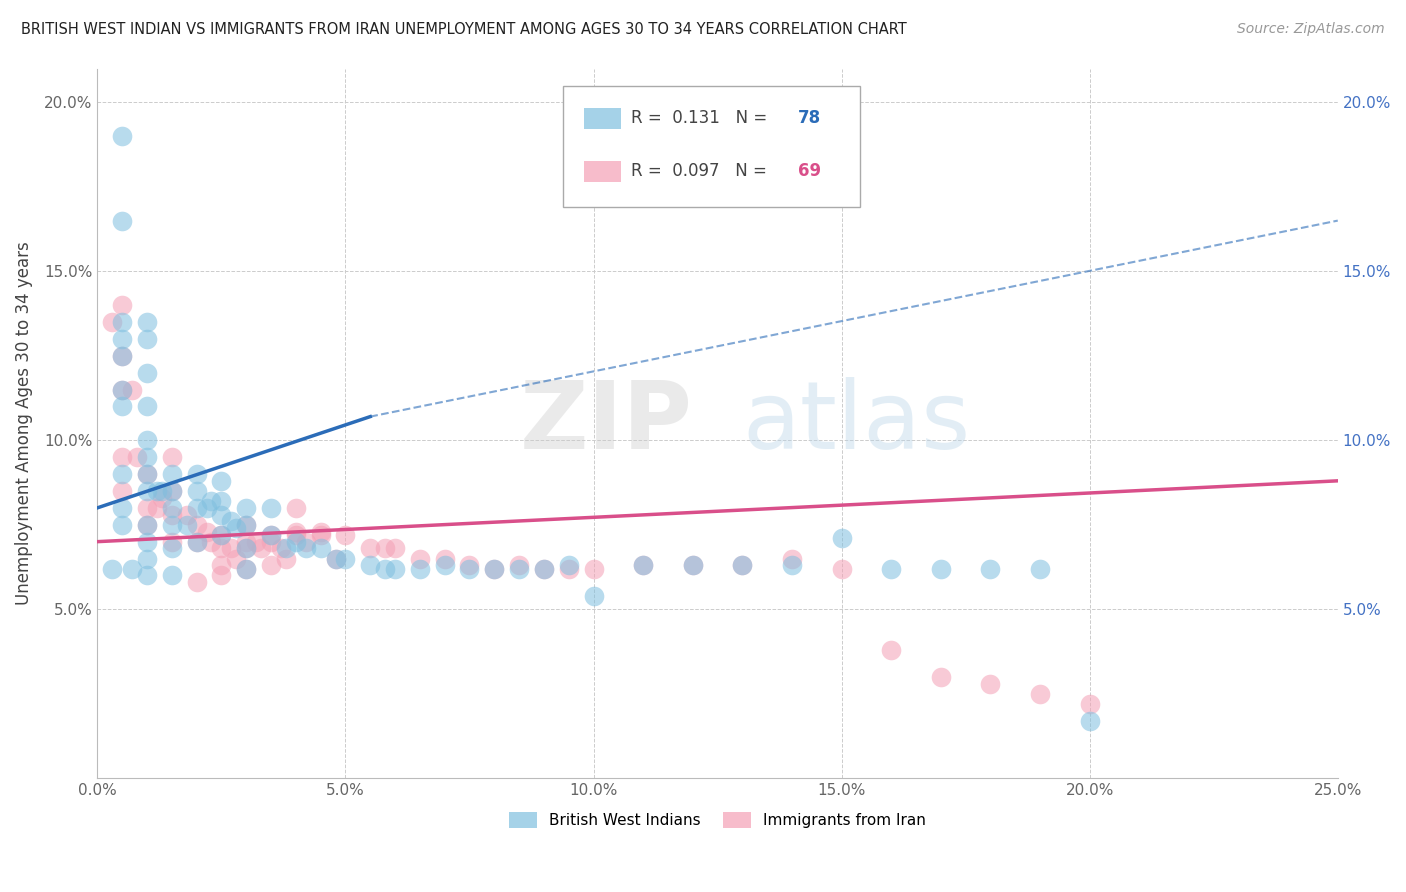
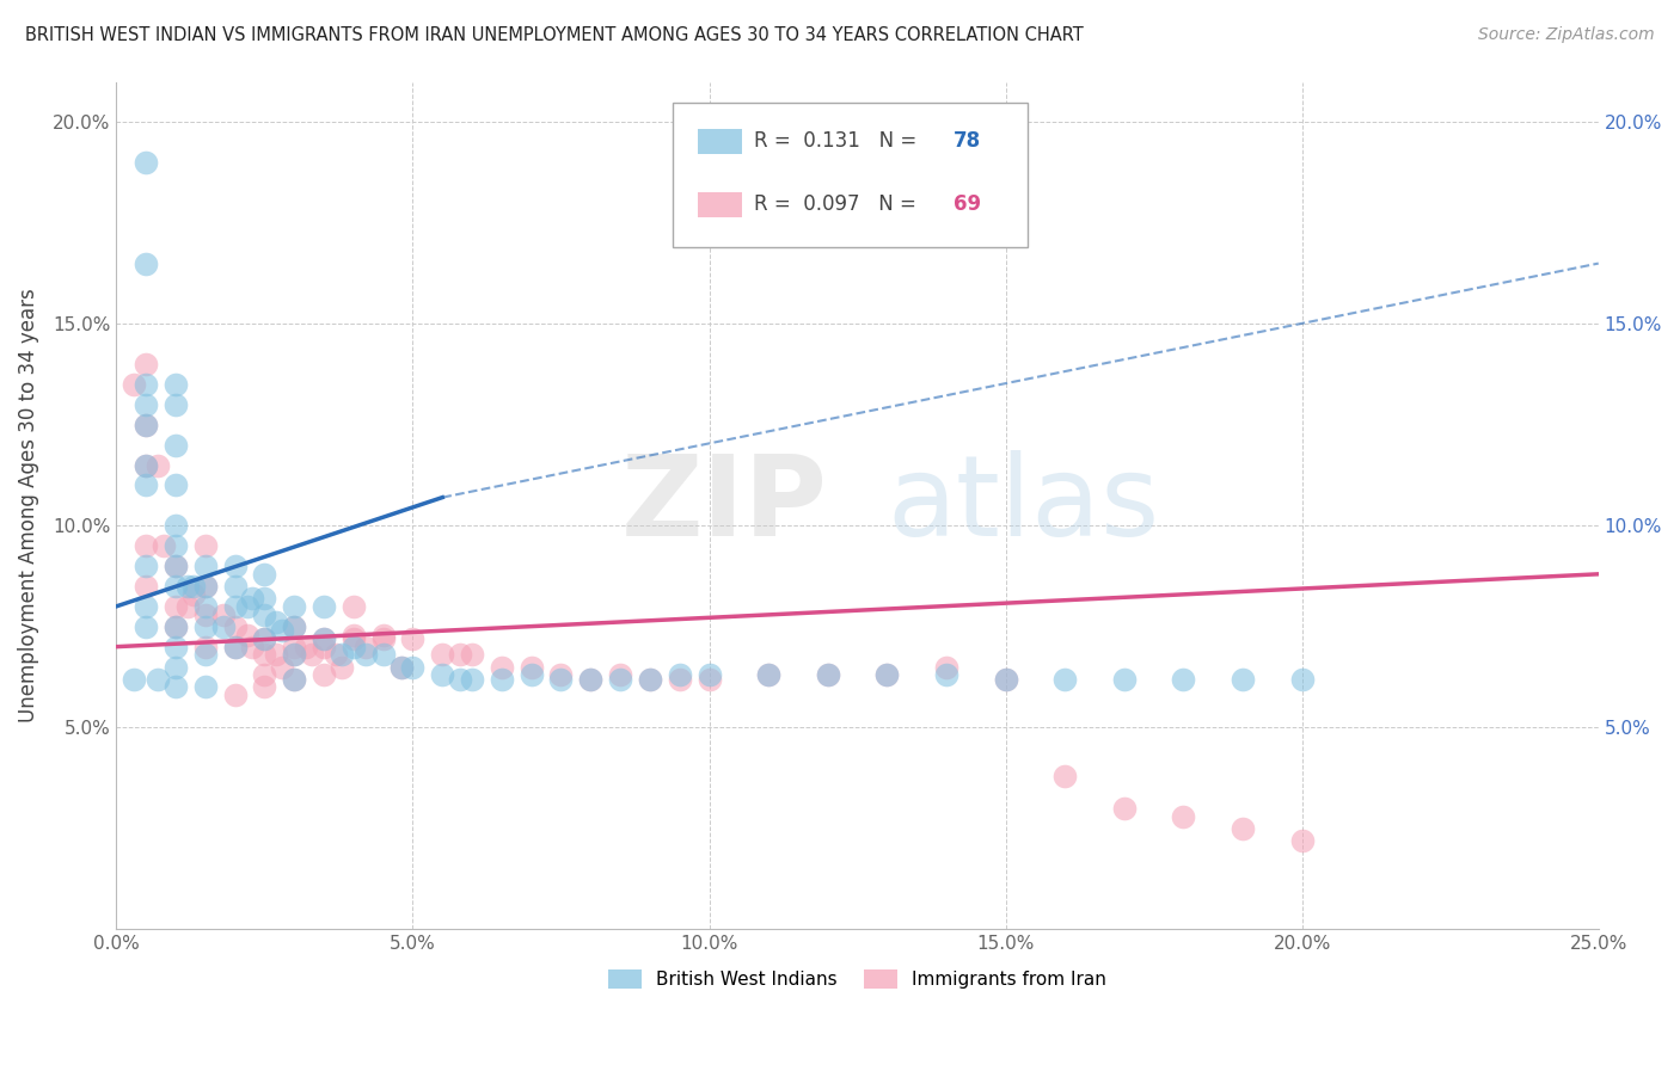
British West Indians/10.0%: 5.4% -> 6.3%
British West Indians/15.0%: 7.1% -> 6.2%
British West Indians/20.0%: 1.7% -> 6.2%
